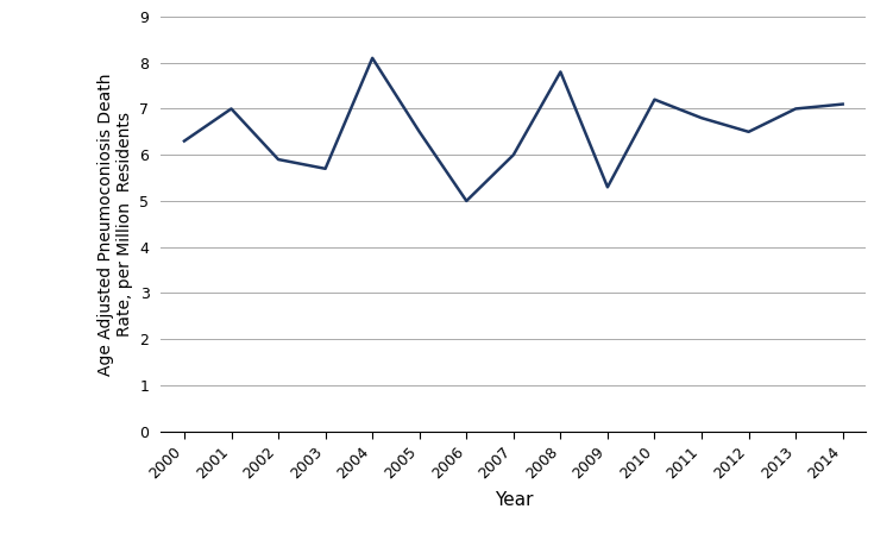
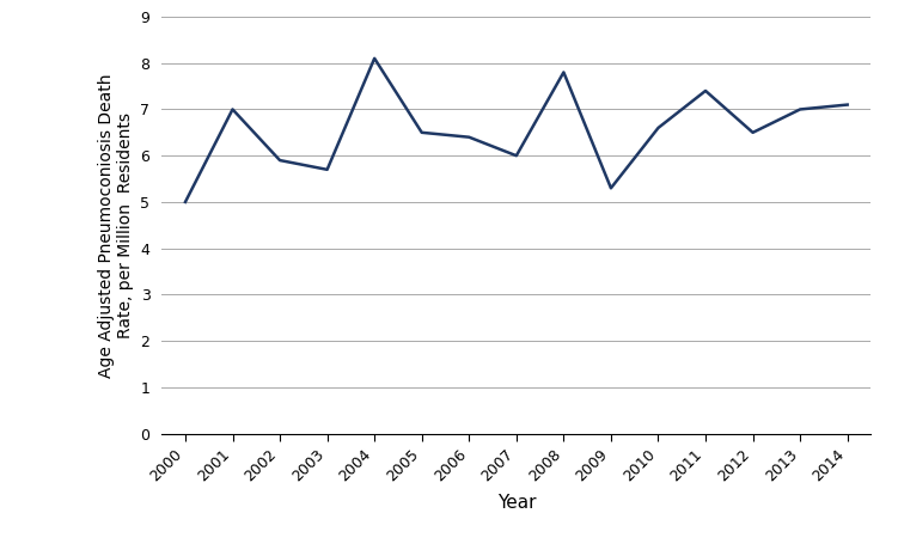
2000: 6.3 -> 5.0
2006: 5.0 -> 6.4
2010: 7.2 -> 6.6
2011: 6.8 -> 7.4
